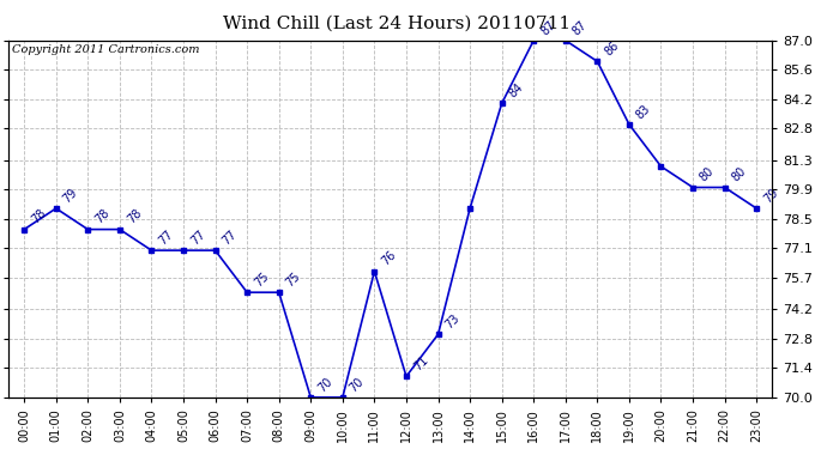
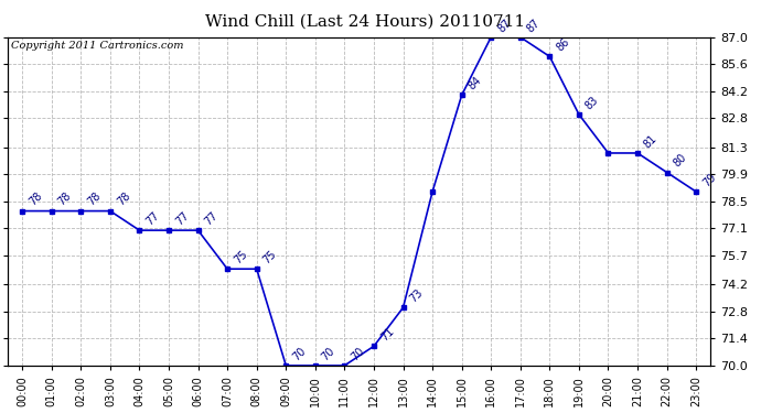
01:00: 79 -> 78
11:00: 76 -> 70
21:00: 80 -> 81
